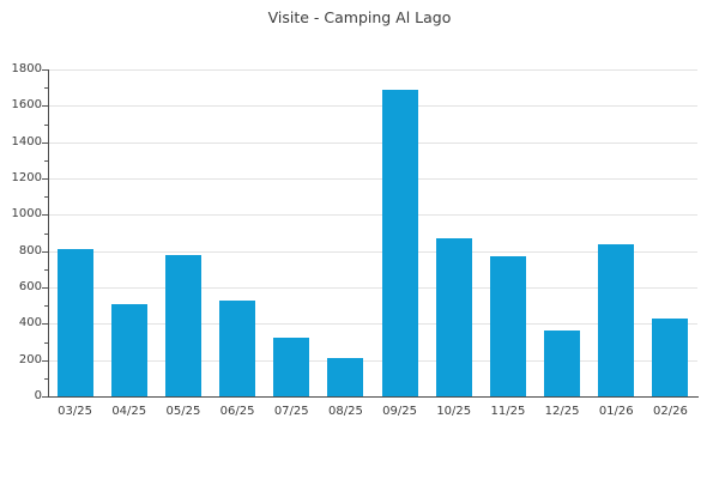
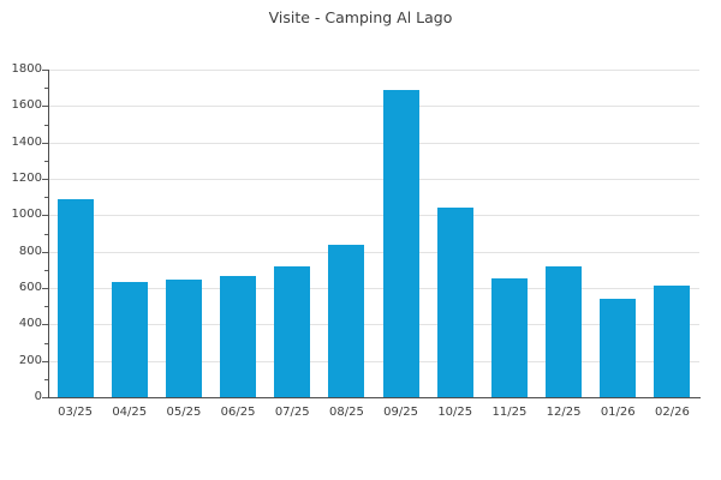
03/25: 810 -> 1080
04/25: 510 -> 630
05/25: 780 -> 640
06/25: 530 -> 660
07/25: 320 -> 720
08/25: 210 -> 840
10/25: 870 -> 1040
11/25: 770 -> 660
12/25: 360 -> 720
01/26: 840 -> 540
02/26: 430 -> 610
